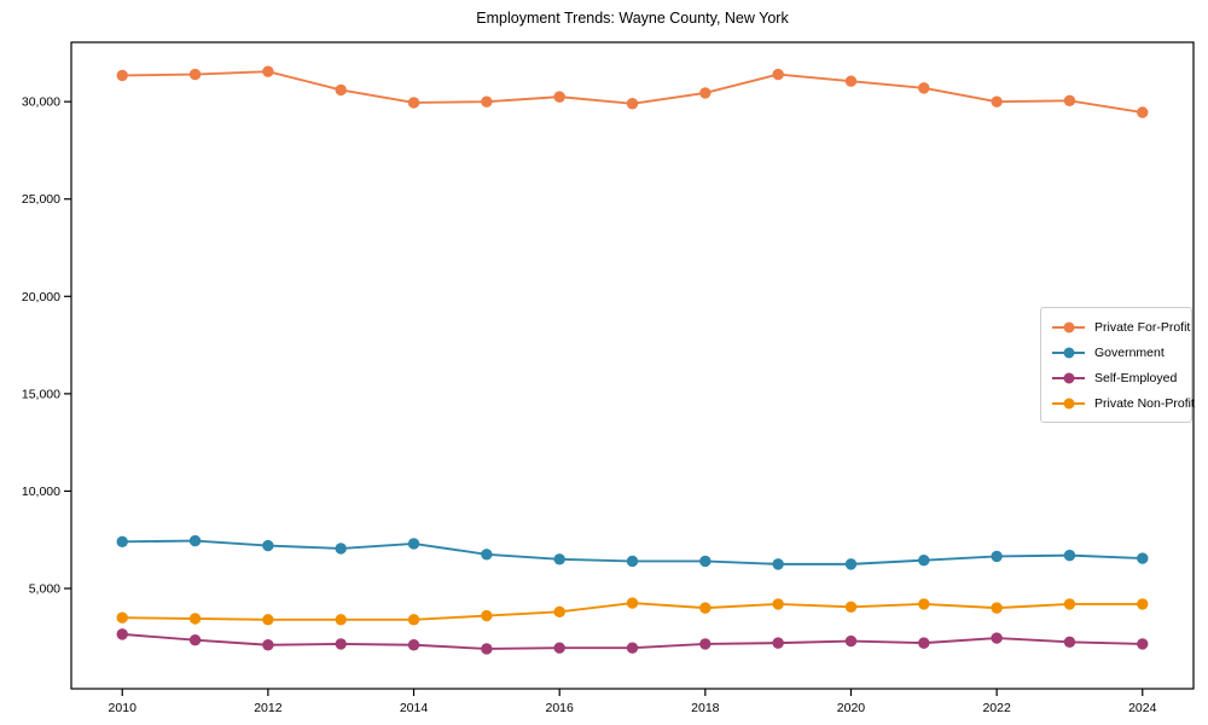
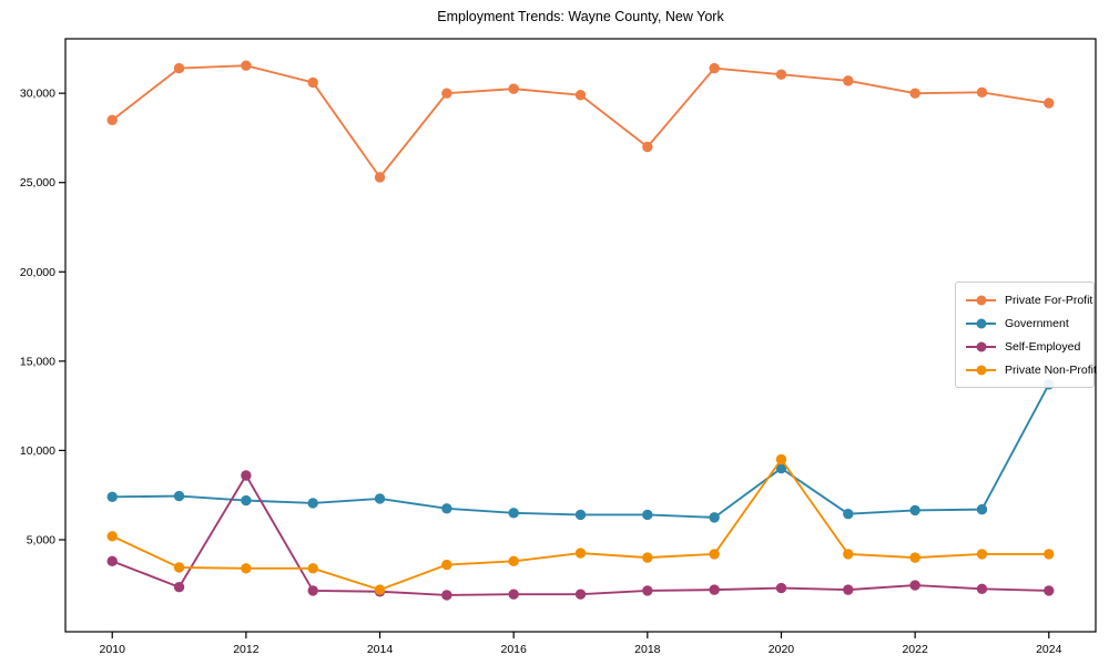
Private For-Profit/2010: 31400 -> 28500
Self-Employed/2010: 2600 -> 3800
Private Non-Profit/2010: 3500 -> 5200
Self-Employed/2012: 2100 -> 8600
Private For-Profit/2014: 30000 -> 25300
Private Non-Profit/2014: 3400 -> 2200
Private For-Profit/2018: 30400 -> 27000
Government/2020: 6200 -> 9000
Private Non-Profit/2020: 4000 -> 9500
Government/2024: 6600 -> 13700
